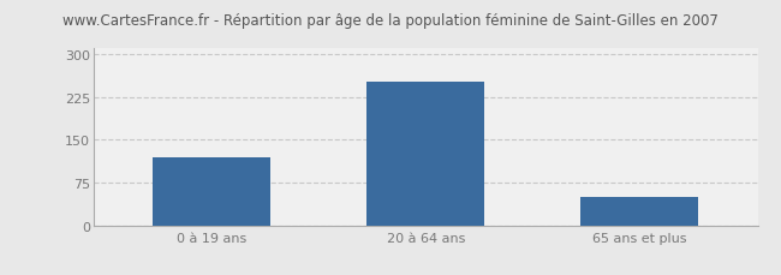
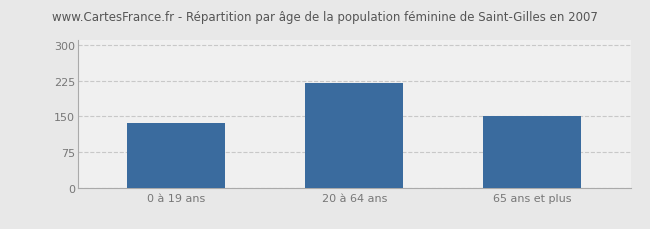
0 à 19 ans: 120 -> 135
20 à 64 ans: 252 -> 220
65 ans et plus: 50 -> 150
